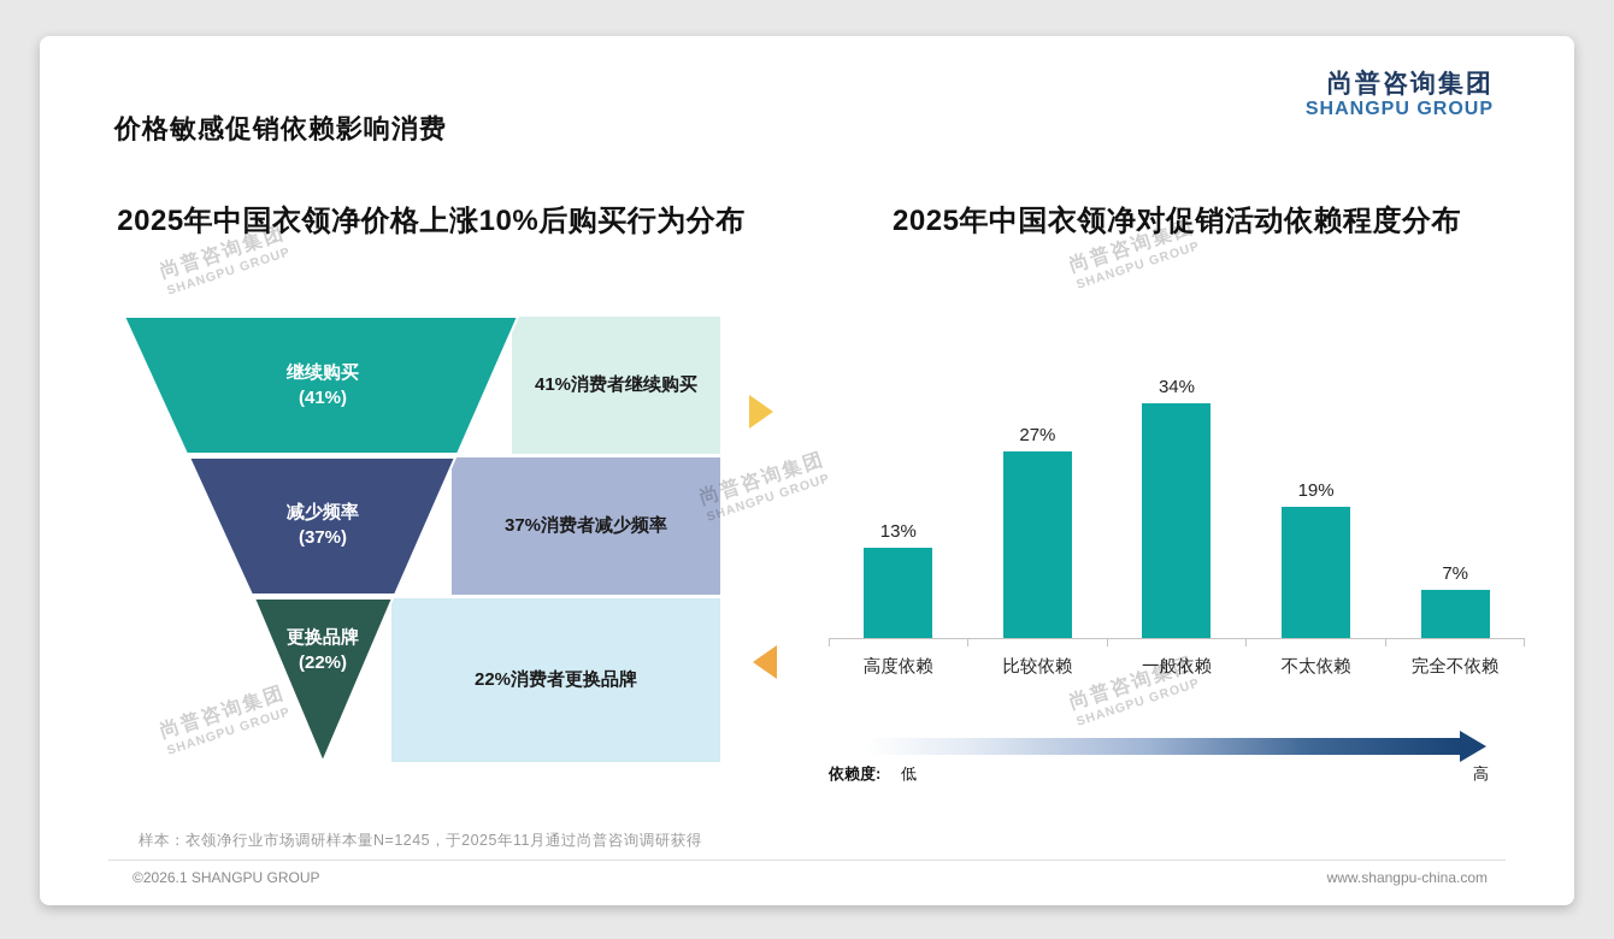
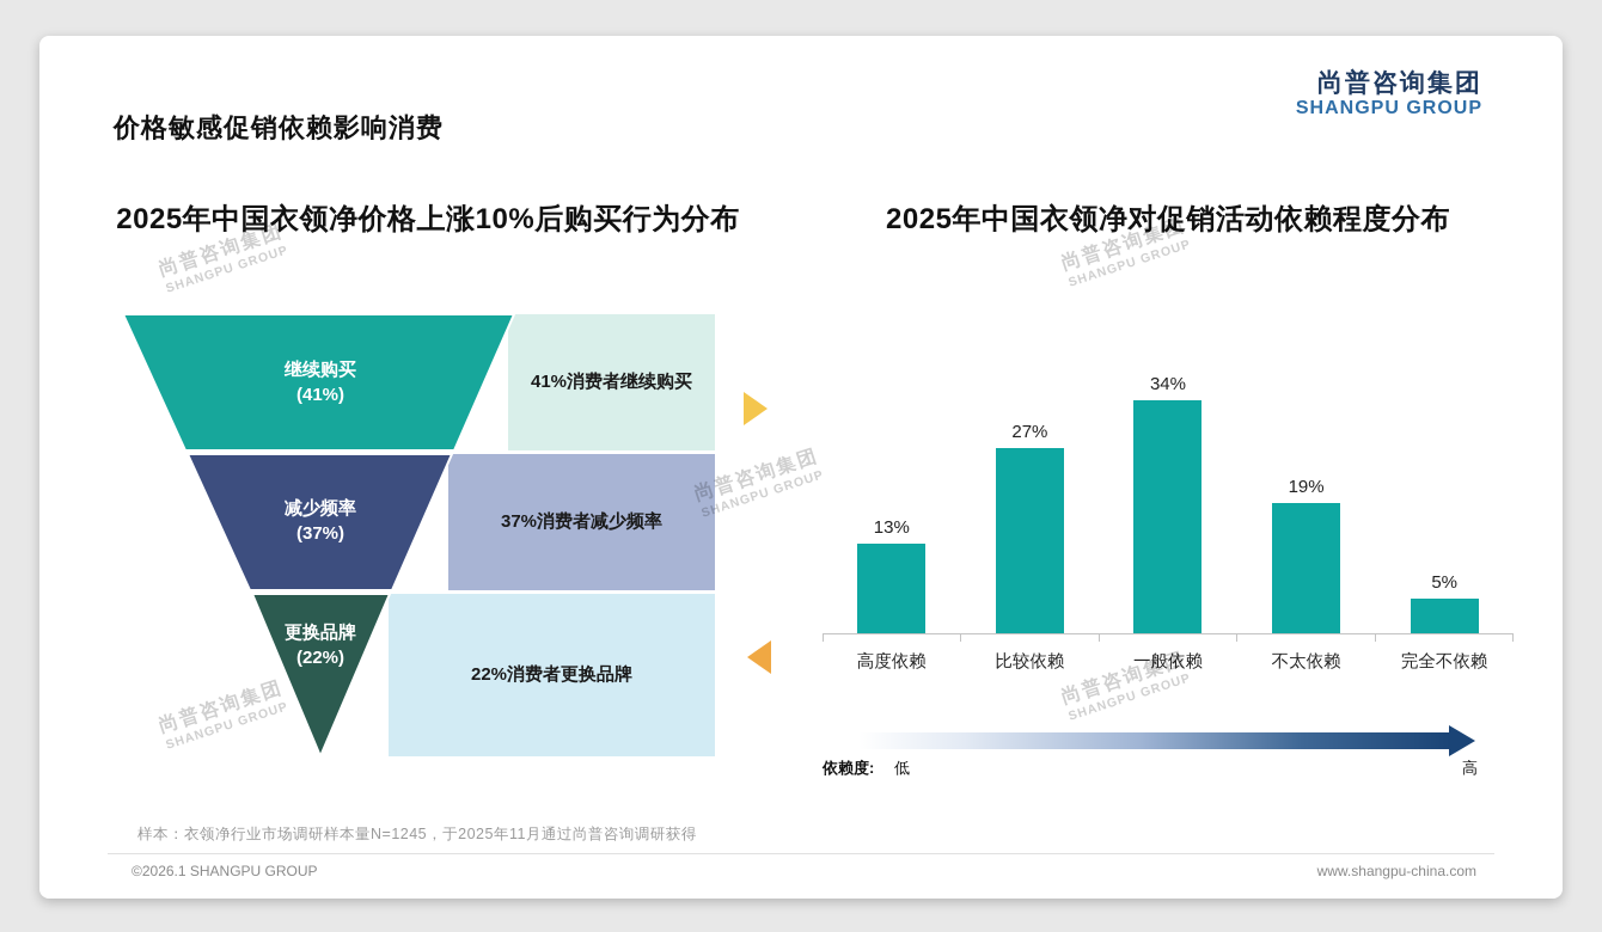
2025年中国衣领净对促销活动依赖程度分布/完全不依赖: 7% -> 5%
